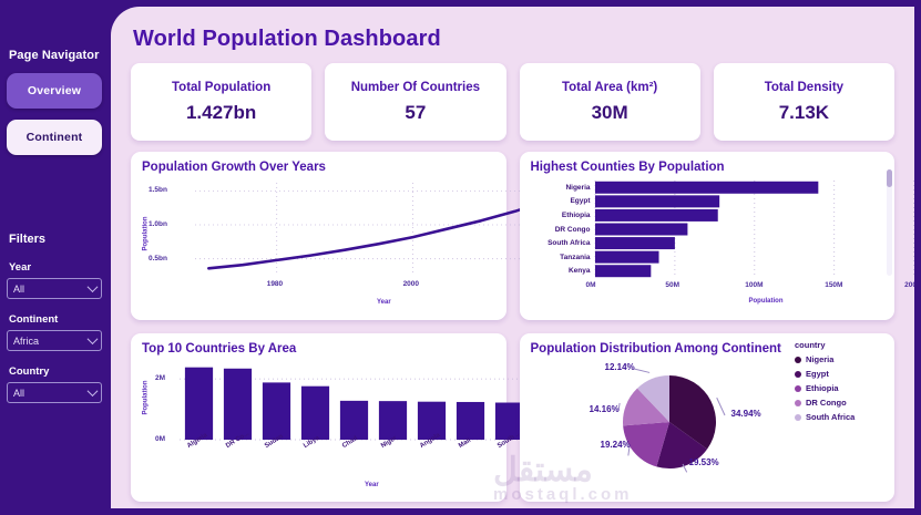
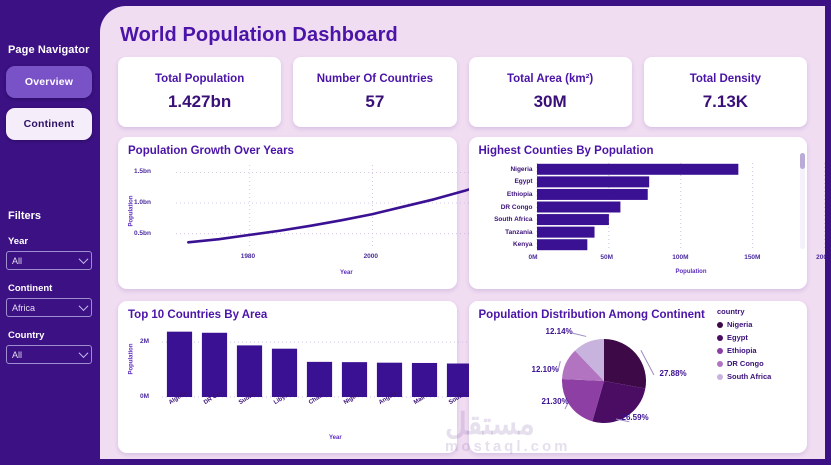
Population Distribution Among Continent/Nigeria: 34.94% -> 27.88%
Population Distribution Among Continent/Egypt: 19.53% -> 26.59%
Population Distribution Among Continent/Ethiopia: 19.24% -> 21.30%
Population Distribution Among Continent/DR Congo: 14.16% -> 12.10%
